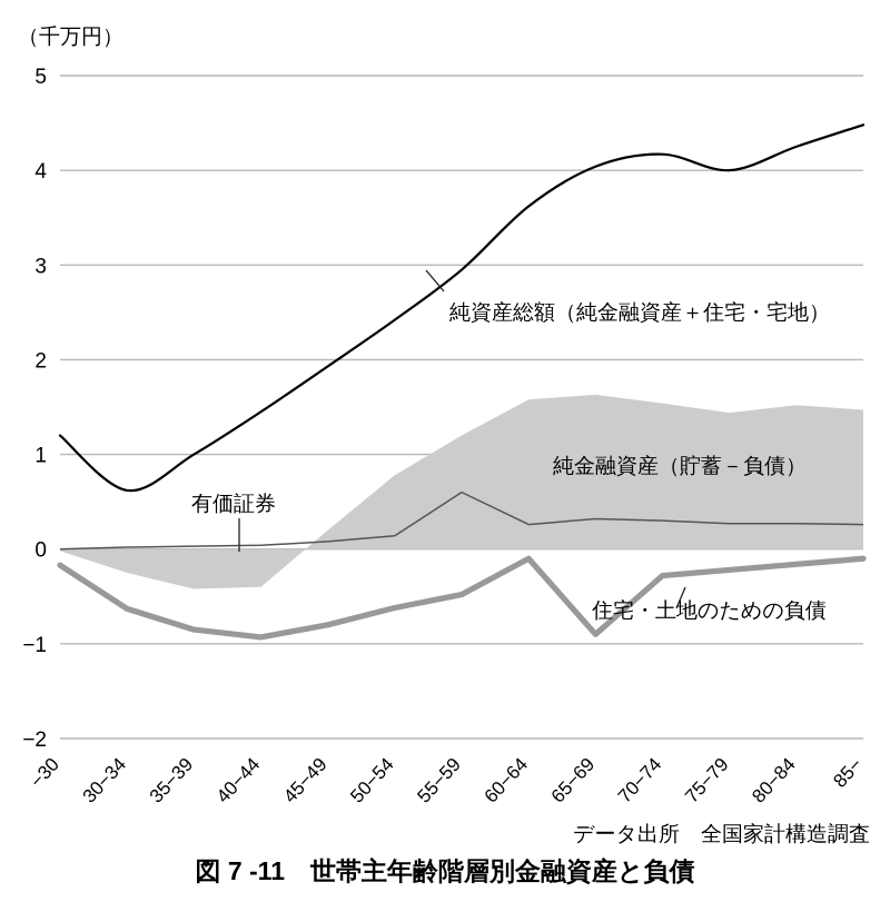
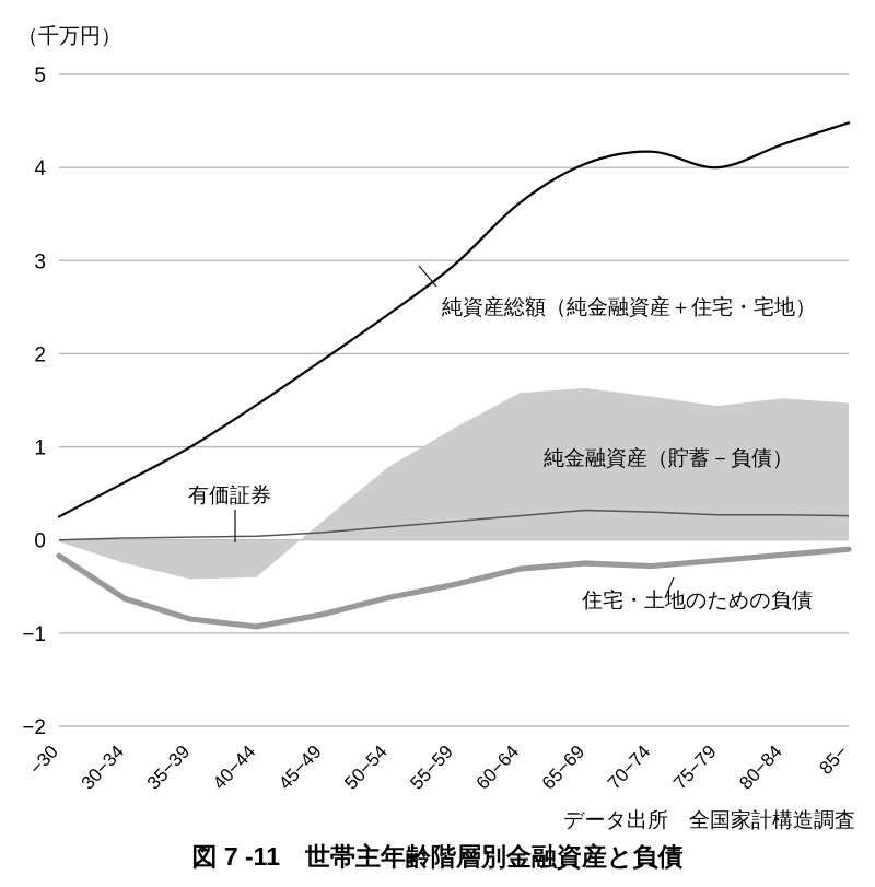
純資産総額（純金融資産＋住宅・宅地）/−30: 1.2 -> 0.2
有価証券/55−59: 0.6 -> 0.2
住宅・土地のための負債/60−64: -0.1 -> -0.3
住宅・土地のための負債/65−69: -0.9 -> -0.2
